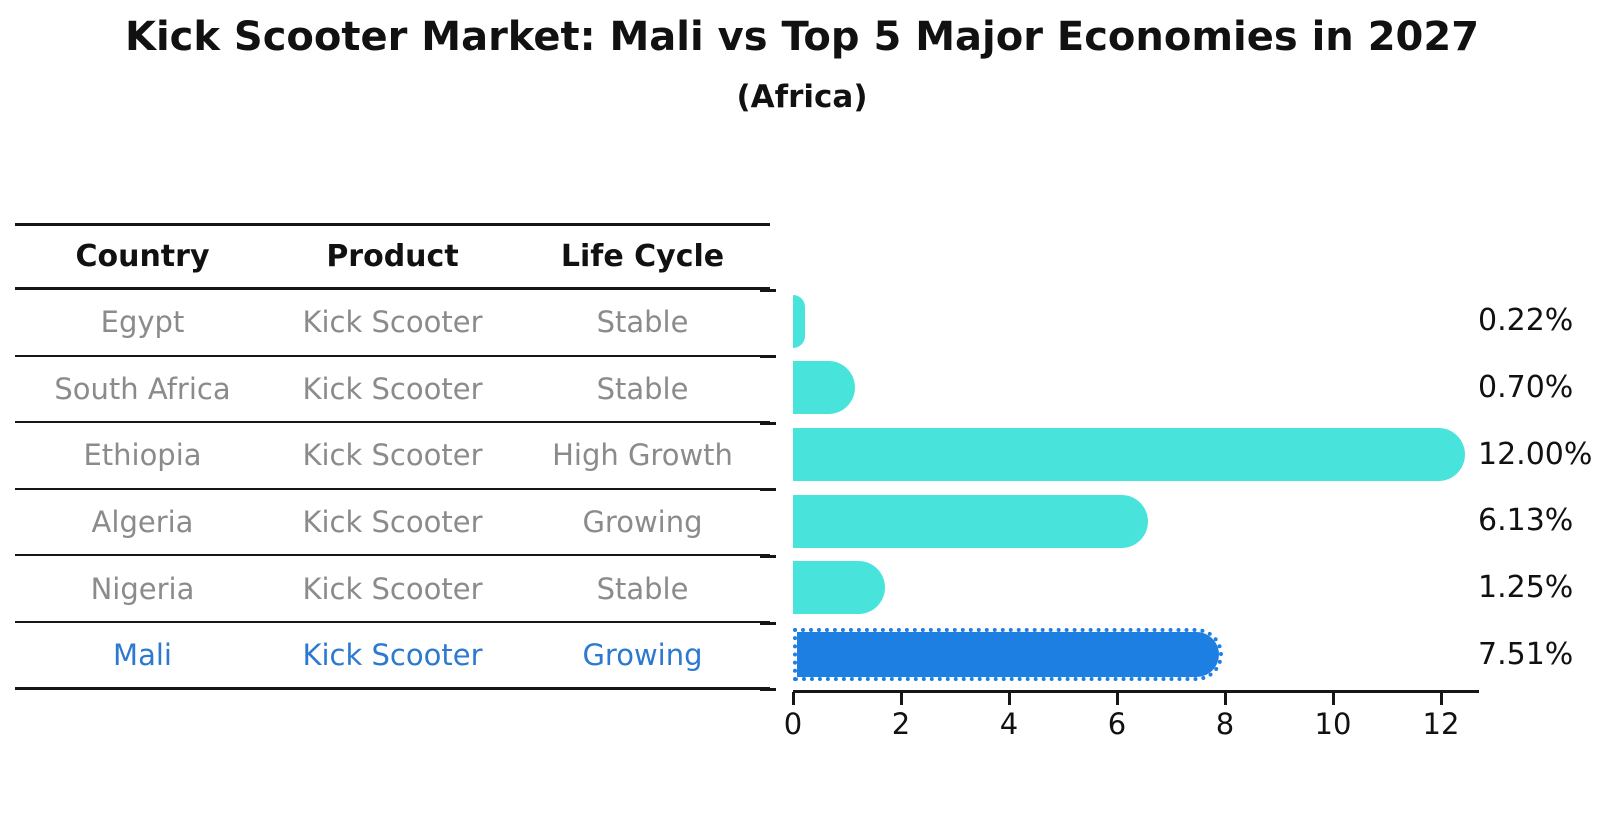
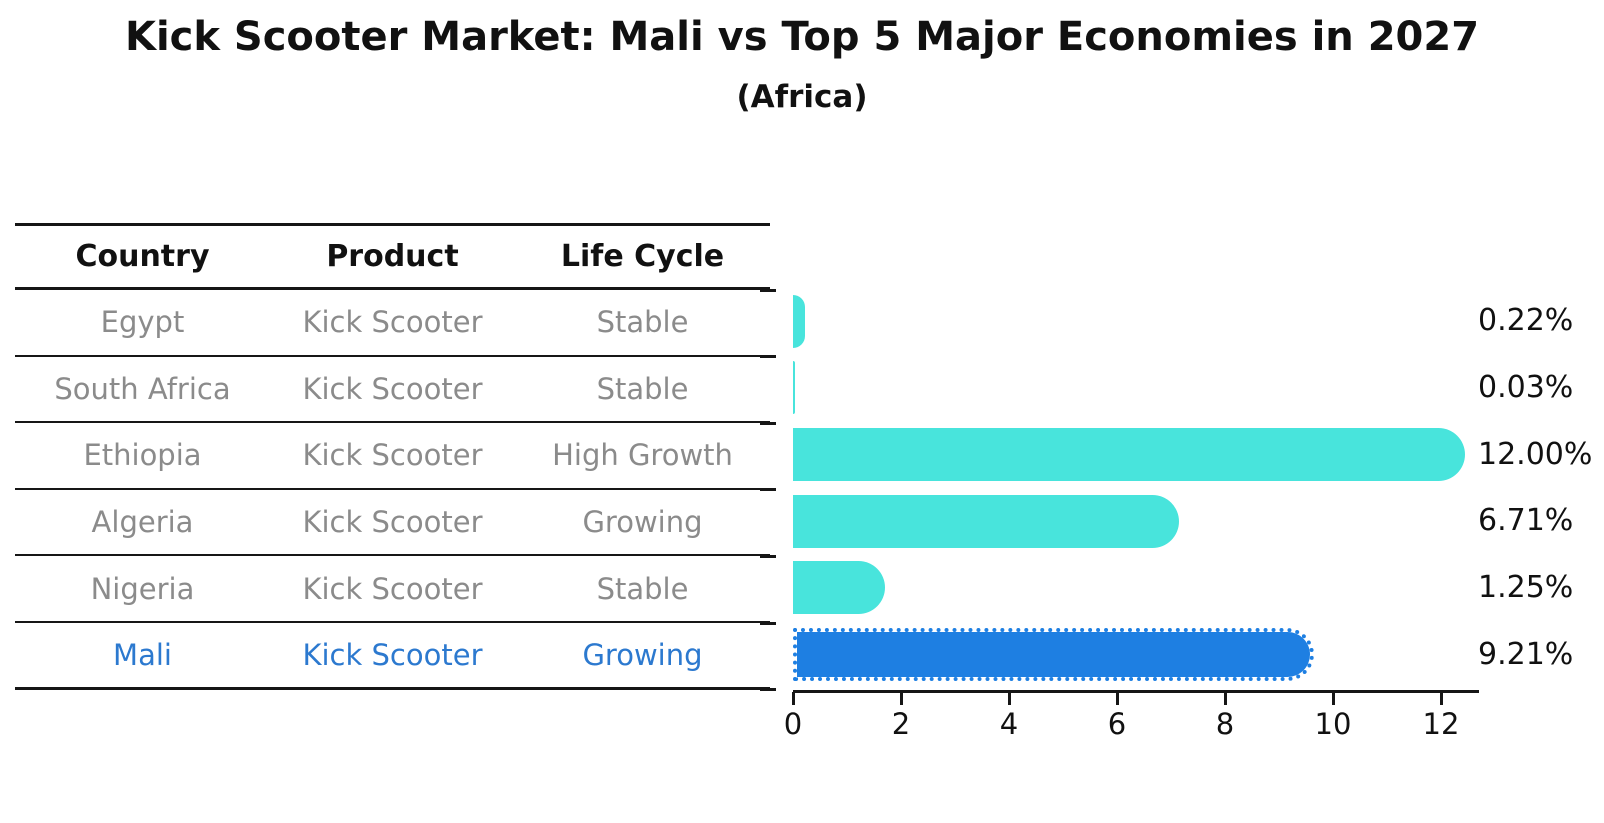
South Africa: 0.70% -> 0.03%
Algeria: 6.13% -> 6.71%
Mali: 7.51% -> 9.21%
